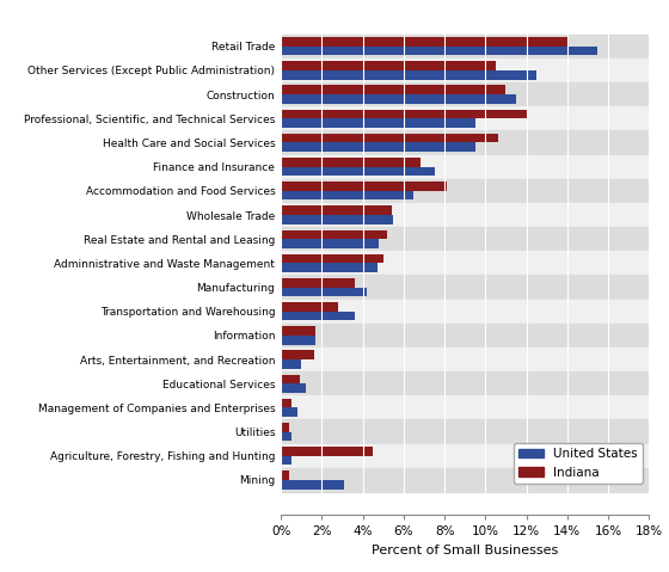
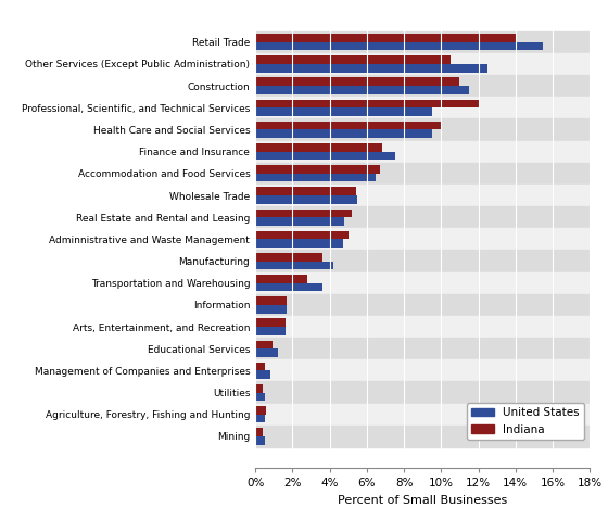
Indiana/Health Care and Social Services: 10.6% -> 10.0%
Indiana/Accommodation and Food Services: 8.1% -> 6.7%
United States/Arts, Entertainment, and Recreation: 1.0% -> 1.6%
Indiana/Agriculture, Forestry, Fishing and Hunting: 4.5% -> 0.6%
United States/Mining: 3.1% -> 0.5%
